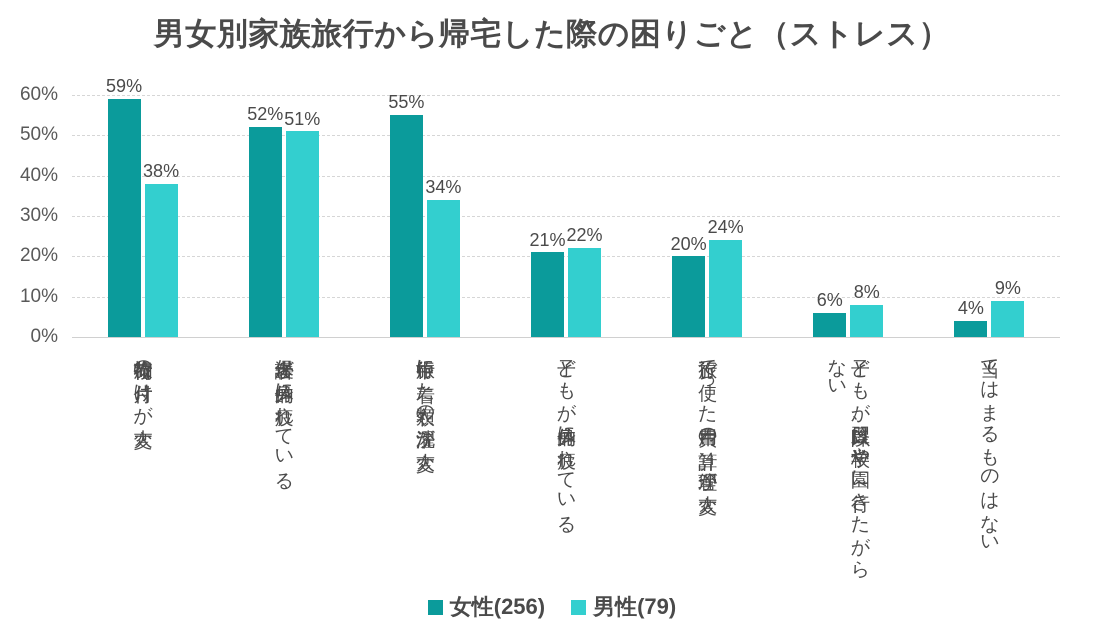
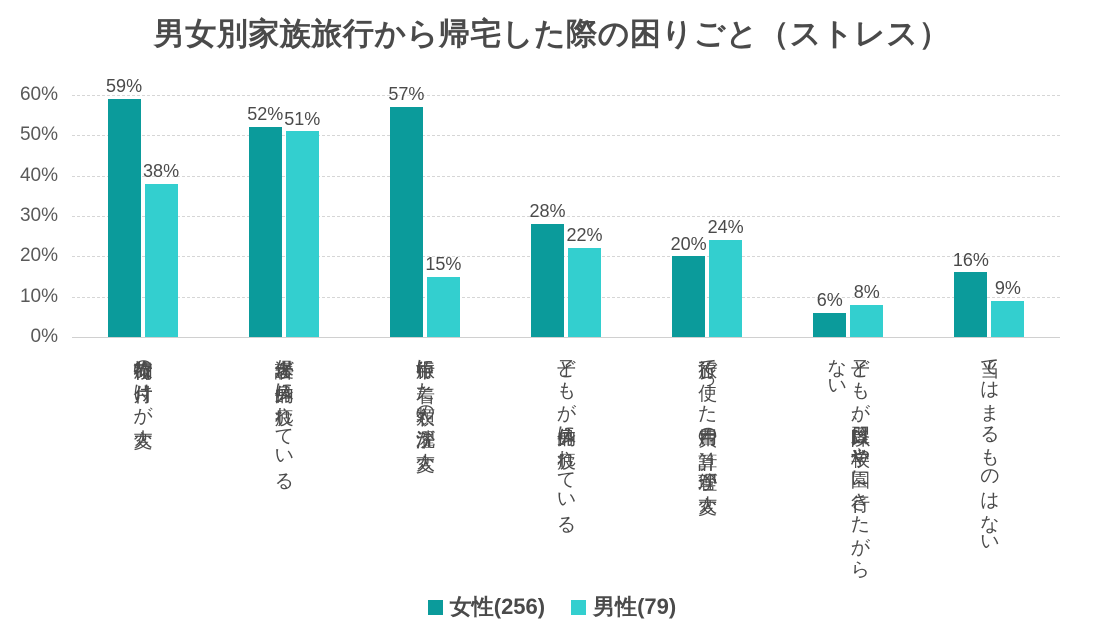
女性(256)/旅行中に着た衣類の洗濯が大変: 55% -> 57%
男性(79)/旅行中に着た衣類の洗濯が大変: 34% -> 15%
女性(256)/子どもが身体的に疲れている: 21% -> 28%
女性(256)/当てはまるものはない: 4% -> 16%
